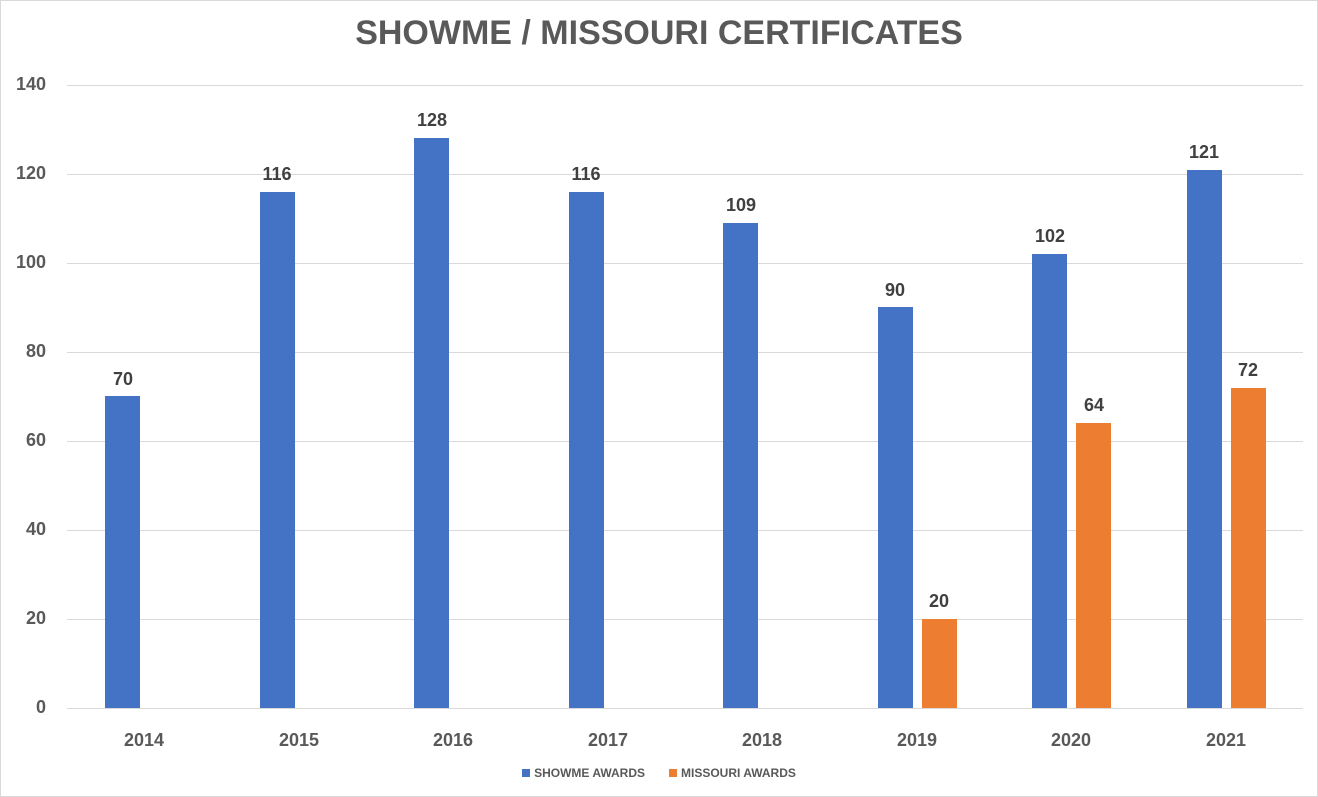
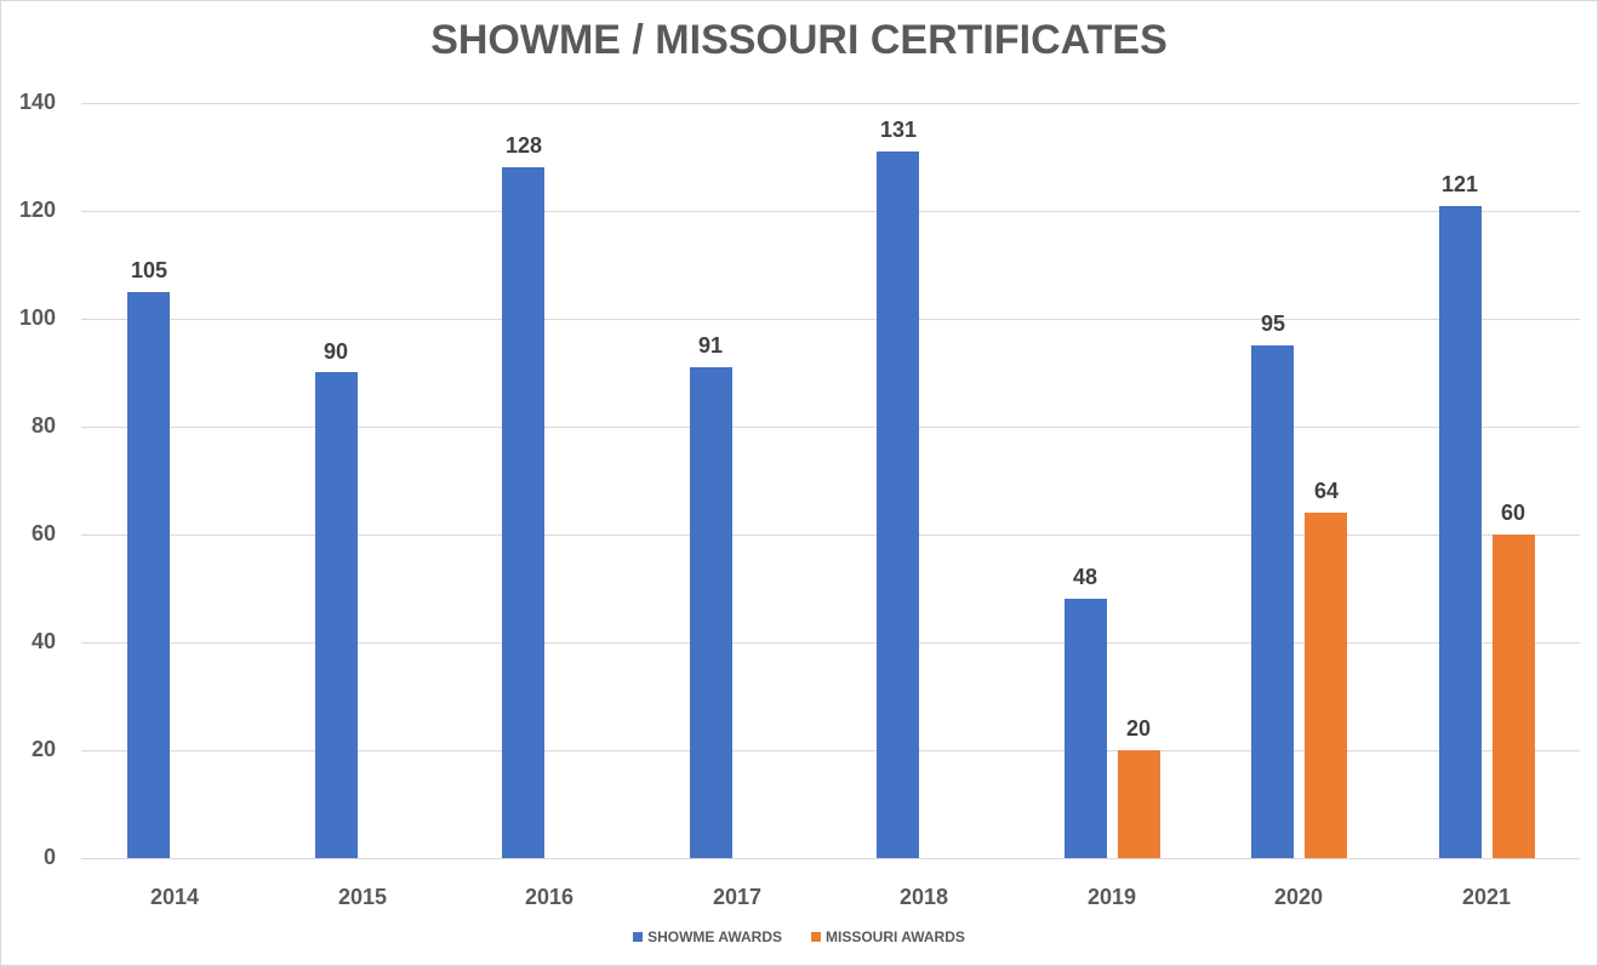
SHOWME AWARDS/2014: 70 -> 105
SHOWME AWARDS/2015: 116 -> 90
SHOWME AWARDS/2017: 116 -> 91
SHOWME AWARDS/2018: 109 -> 131
SHOWME AWARDS/2019: 90 -> 48
SHOWME AWARDS/2020: 102 -> 95
MISSOURI AWARDS/2021: 72 -> 60
